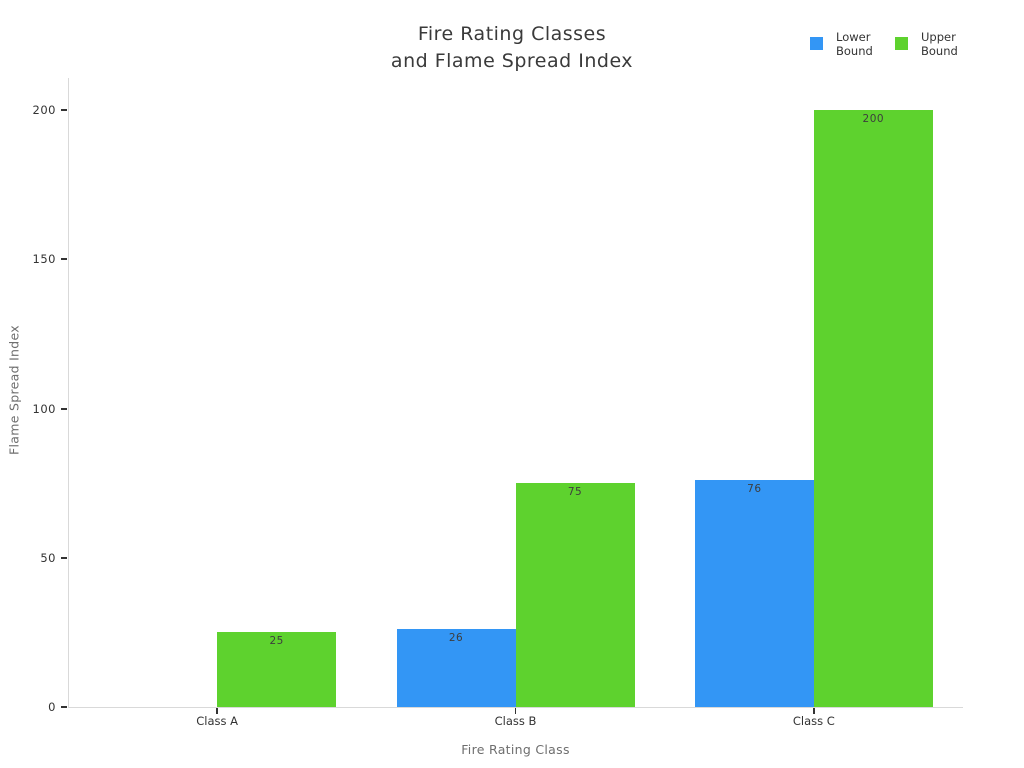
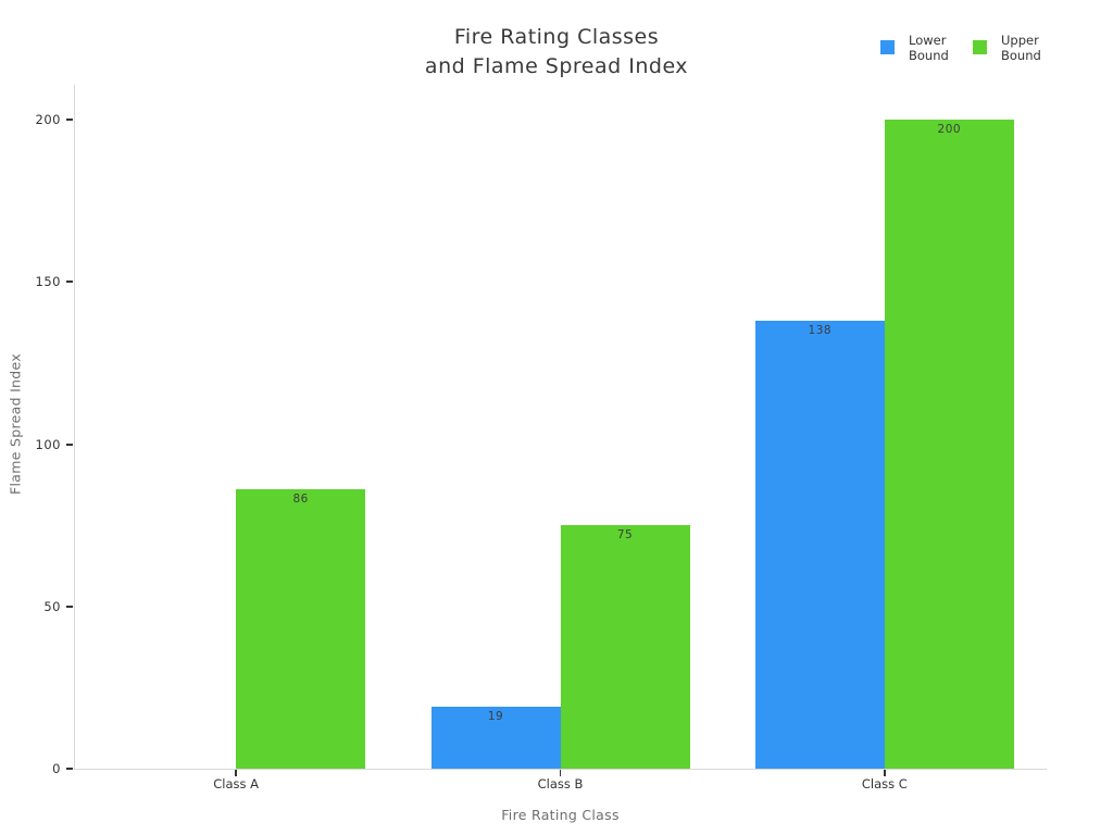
Upper Bound/Class A: 25 -> 86
Lower Bound/Class B: 26 -> 19
Lower Bound/Class C: 76 -> 138
